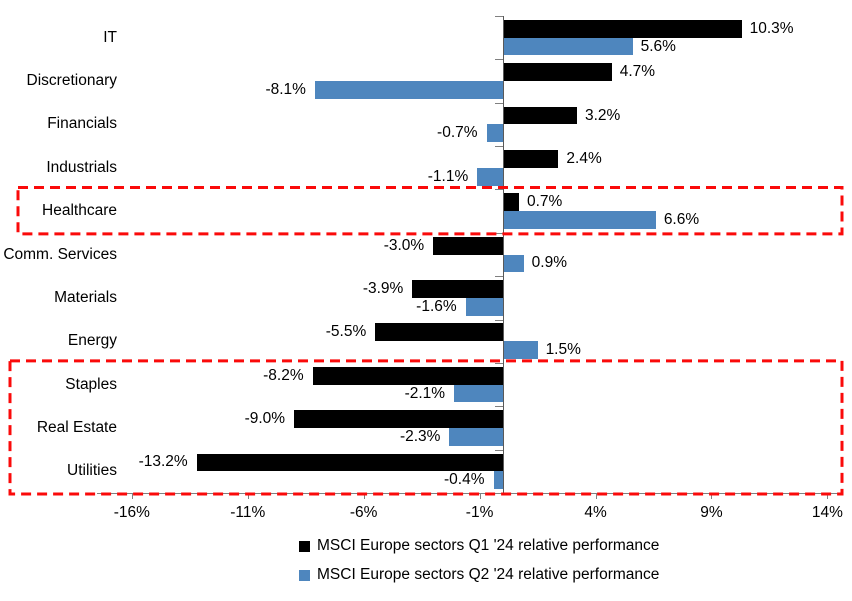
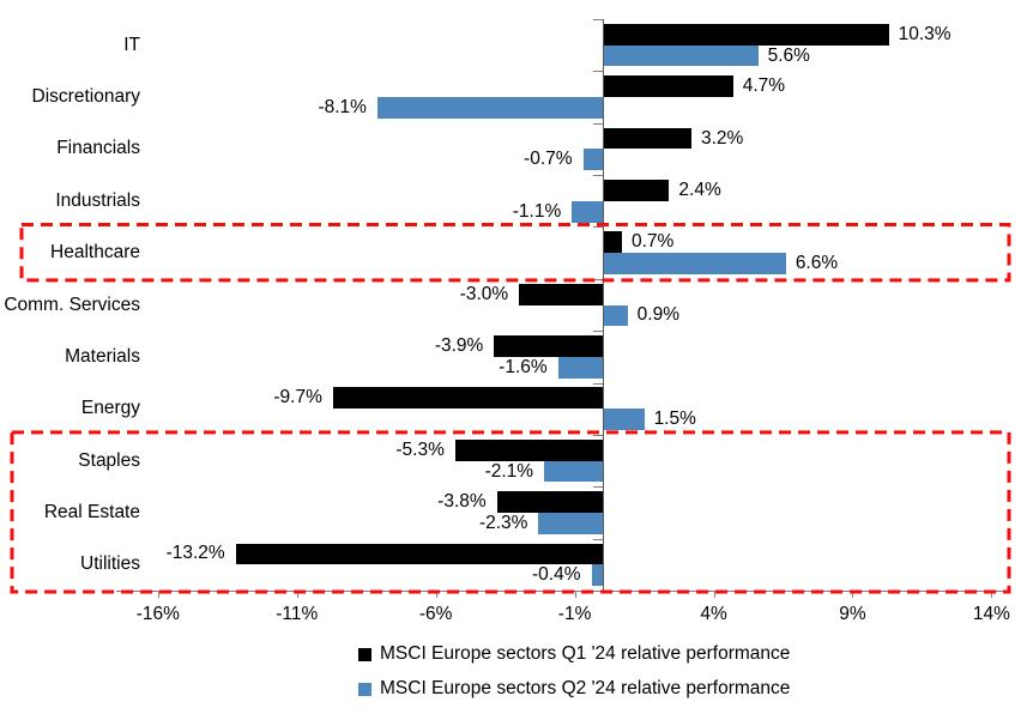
MSCI Europe sectors Q1 '24 relative performance/Energy: -5.5% -> -9.7%
MSCI Europe sectors Q1 '24 relative performance/Staples: -8.2% -> -5.3%
MSCI Europe sectors Q1 '24 relative performance/Real Estate: -9.0% -> -3.8%
